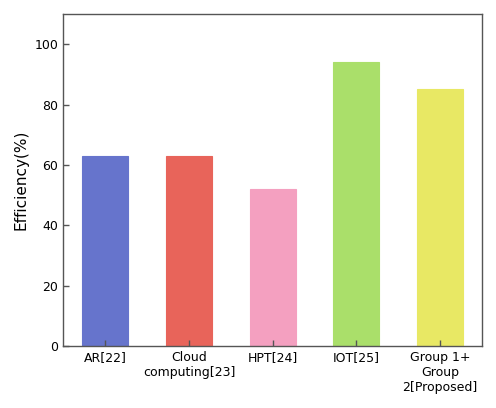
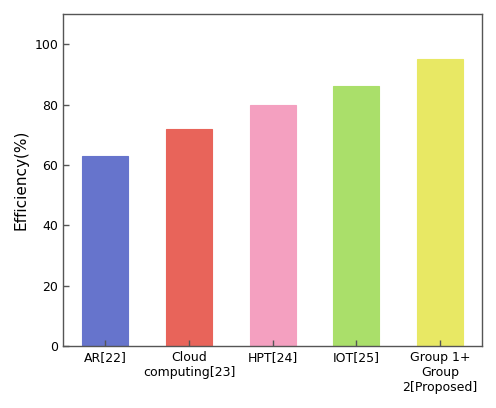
Cloud computing[23]: 63 -> 72
HPT[24]: 52 -> 80
IOT[25]: 94 -> 86
Group 1+ Group 2[Proposed]: 85 -> 95
